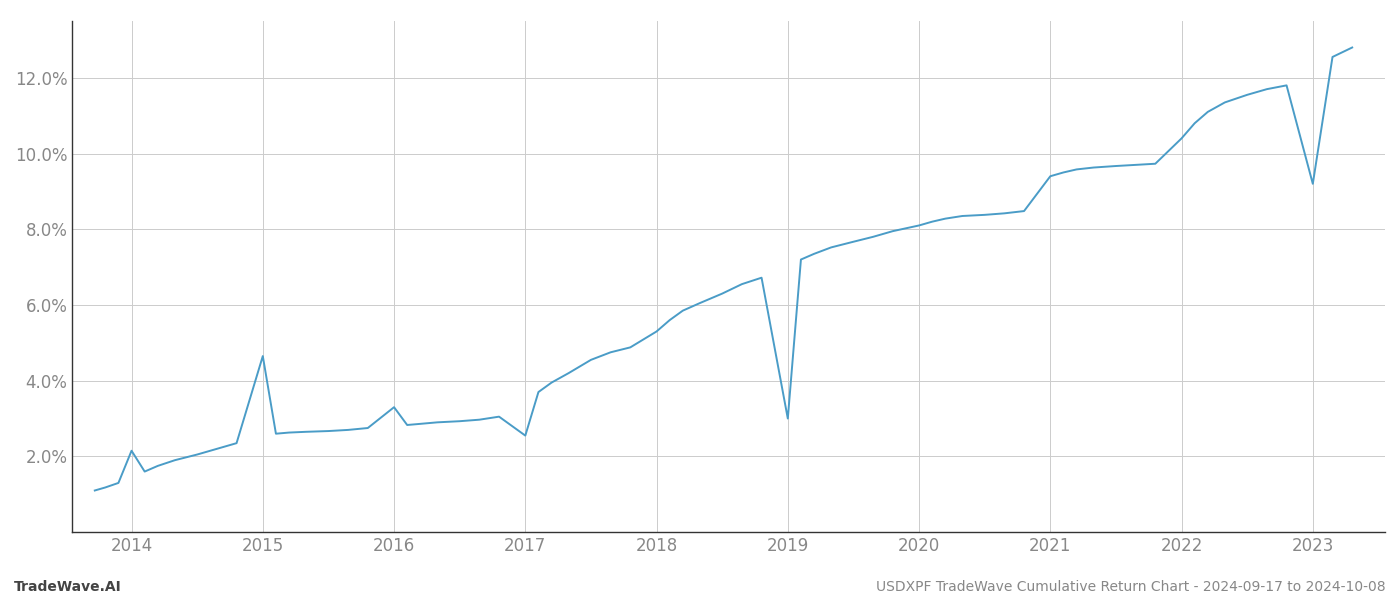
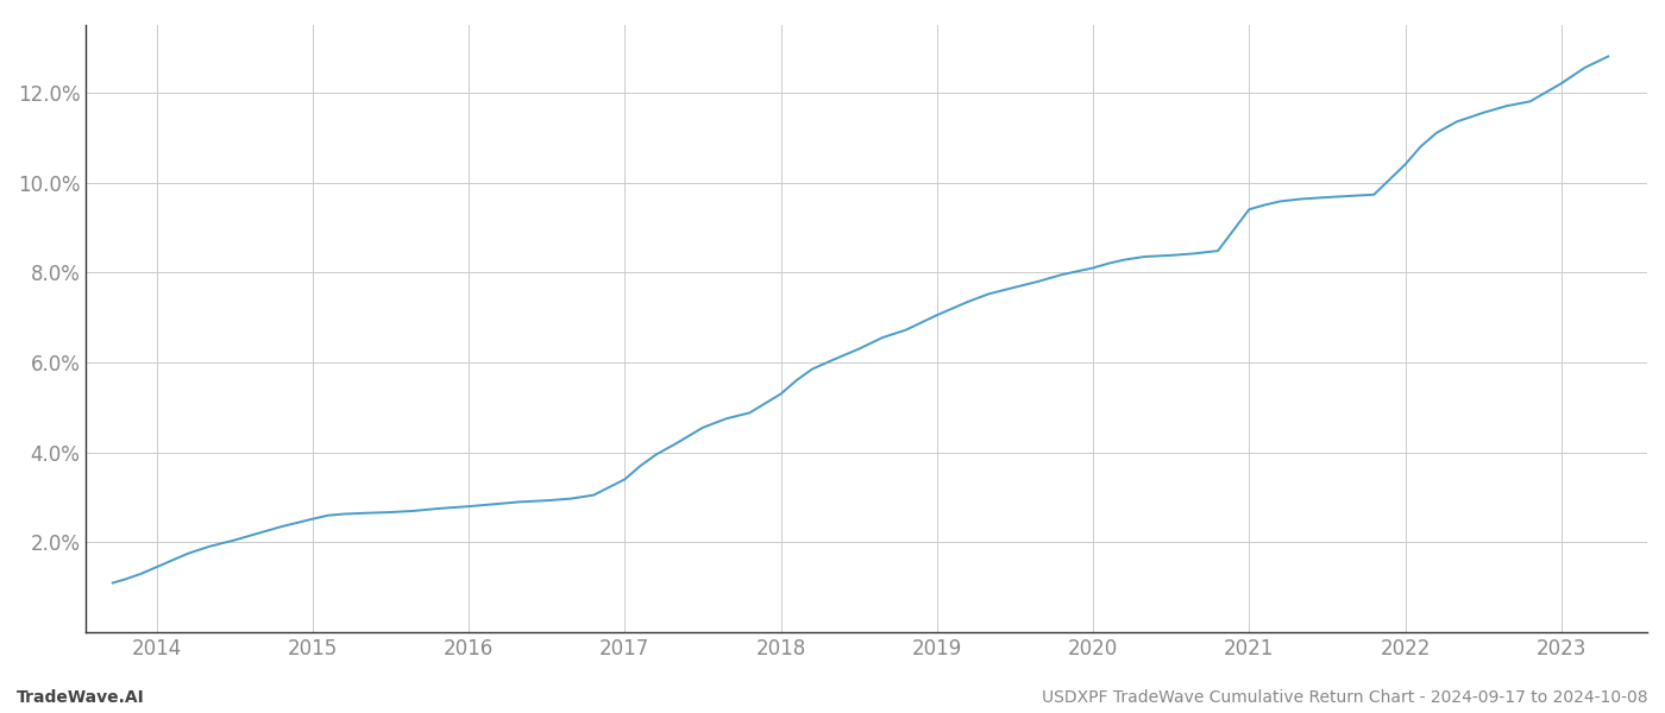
2014: 2.15% -> 1.45%
2015: 4.65% -> 2.52%
2016: 3.30% -> 2.80%
2017: 2.55% -> 3.40%
2019: 3.00% -> 7.05%
2023: 9.20% -> 12.20%
